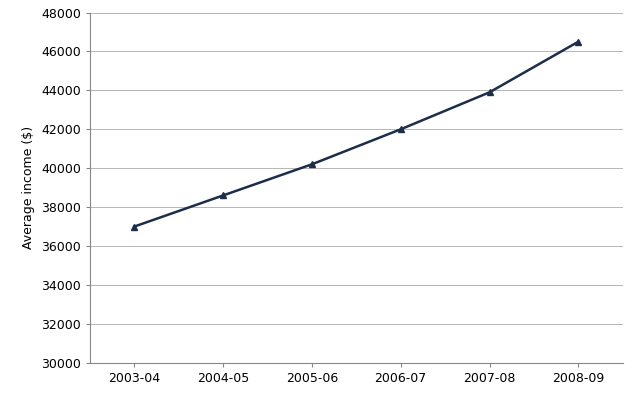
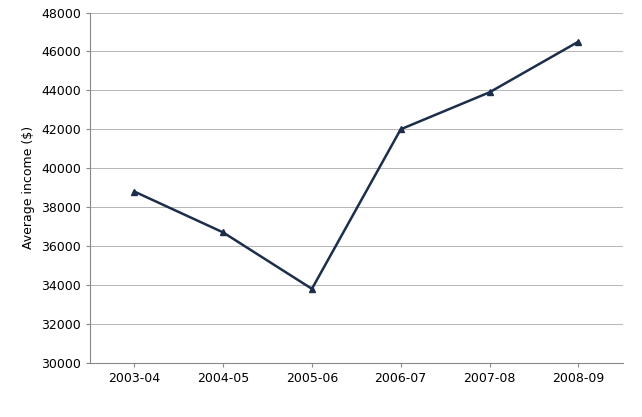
2003-04: 37000 -> 38800
2004-05: 38600 -> 36700
2005-06: 40200 -> 33800
